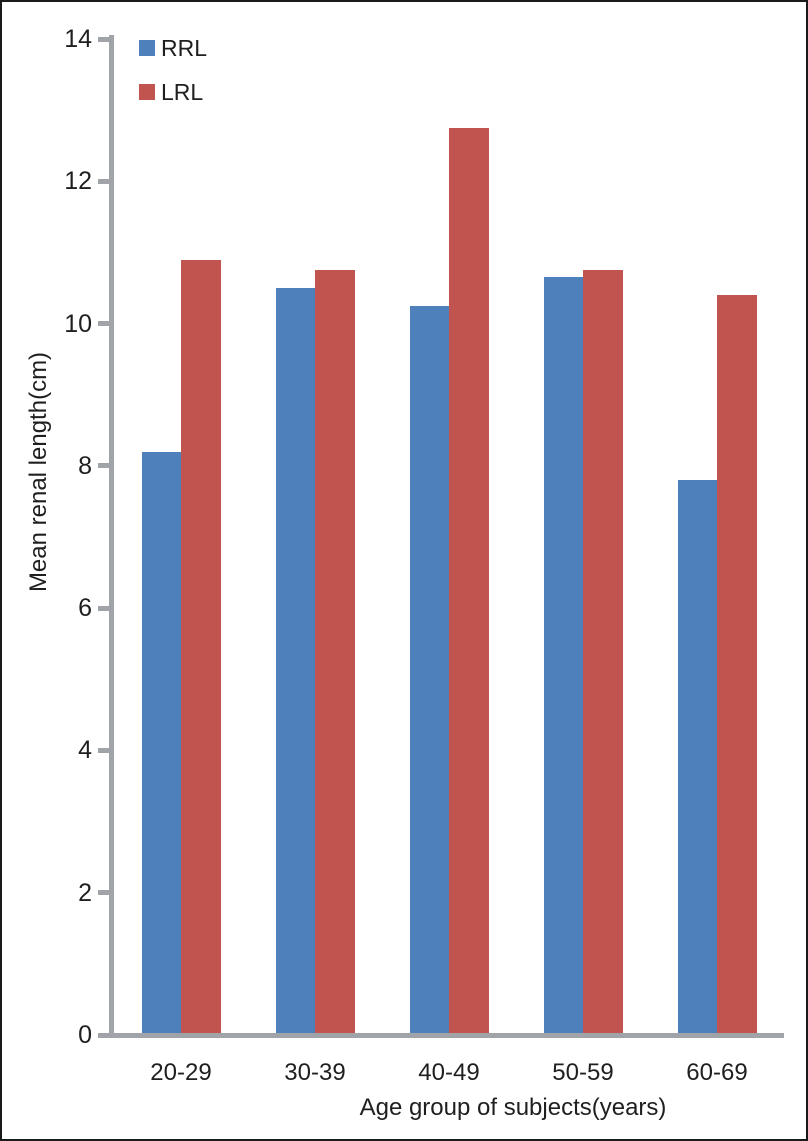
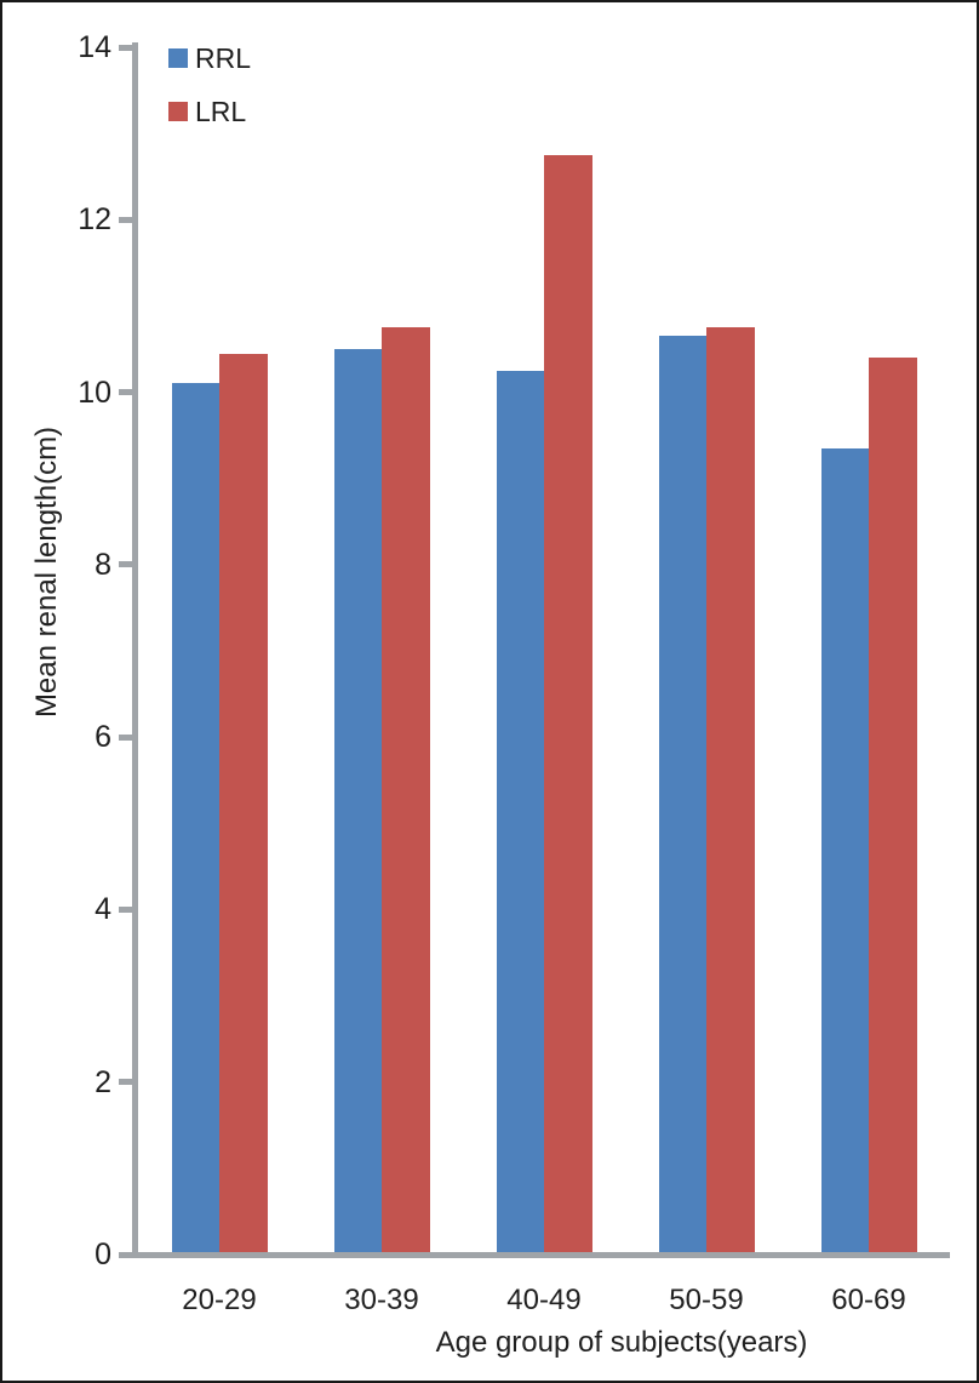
RRL/20-29: 8.2 -> 10.1
LRL/20-29: 10.9 -> 10.4
RRL/60-69: 7.8 -> 9.3
